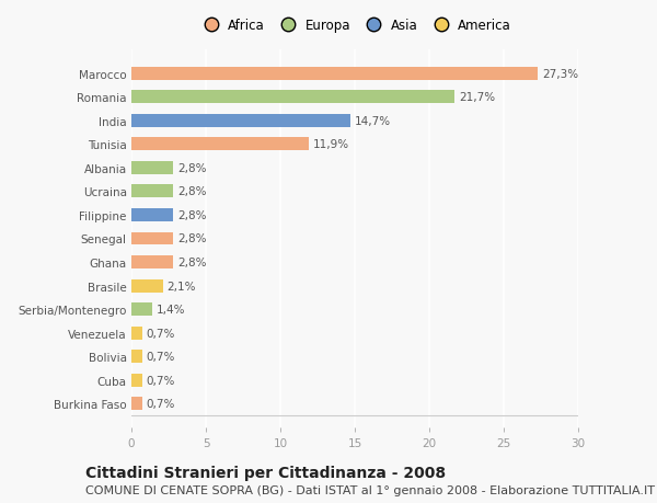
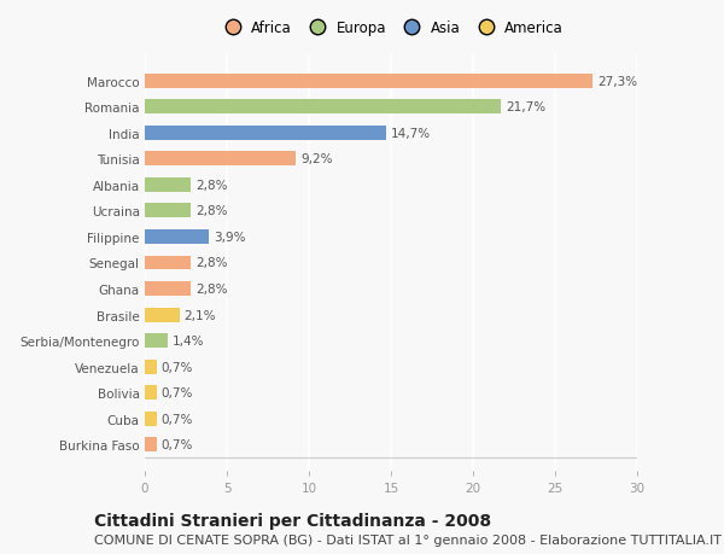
Tunisia: 11,9% -> 9,2%
Filippine: 2,8% -> 3,9%
